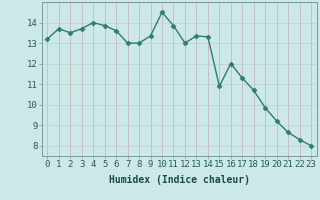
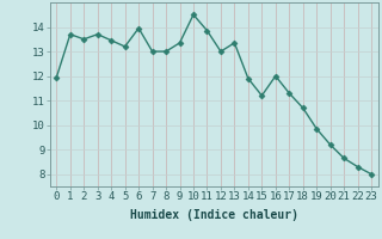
0: 13.20 -> 11.95
4: 14.00 -> 13.45
5: 13.85 -> 13.20
6: 13.60 -> 13.95
14: 13.30 -> 11.90
15: 10.90 -> 11.20
